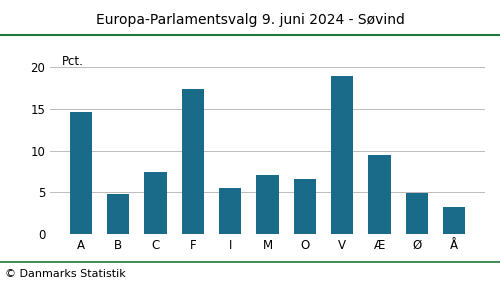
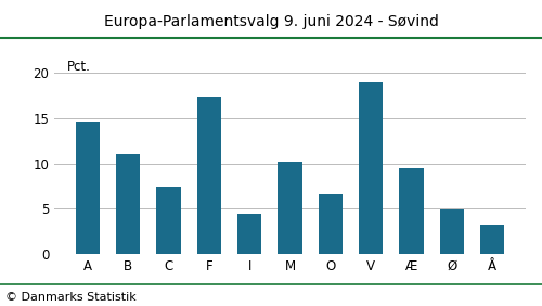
B: 4.8 -> 11.0
I: 5.5 -> 4.4
M: 7.1 -> 10.2
